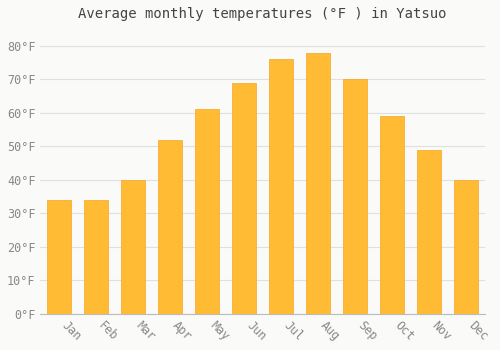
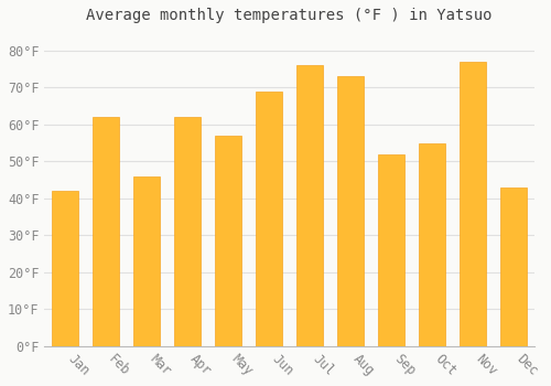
Jan: 34°F -> 42°F
Feb: 34°F -> 62°F
Mar: 40°F -> 46°F
Apr: 52°F -> 62°F
May: 61°F -> 57°F
Aug: 78°F -> 73°F
Sep: 70°F -> 52°F
Oct: 59°F -> 55°F
Nov: 49°F -> 77°F
Dec: 40°F -> 43°F
